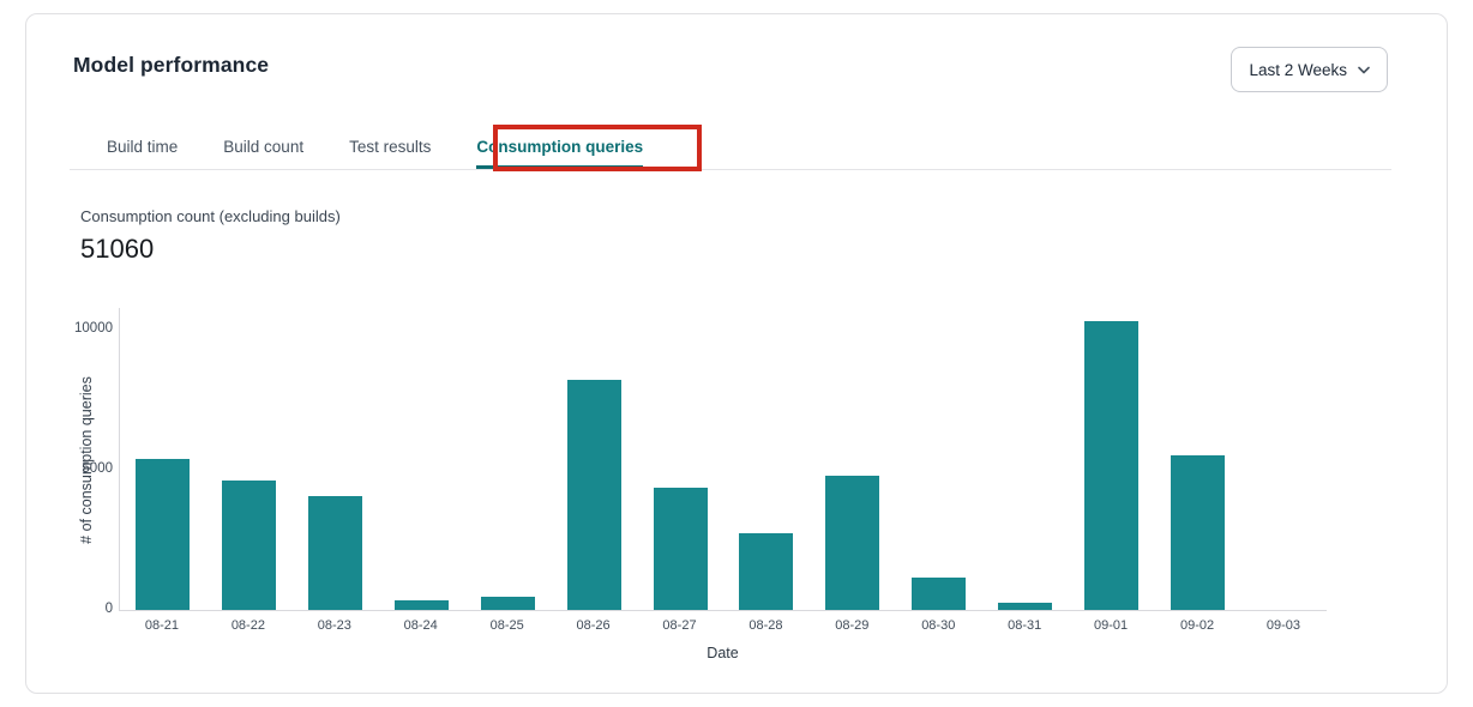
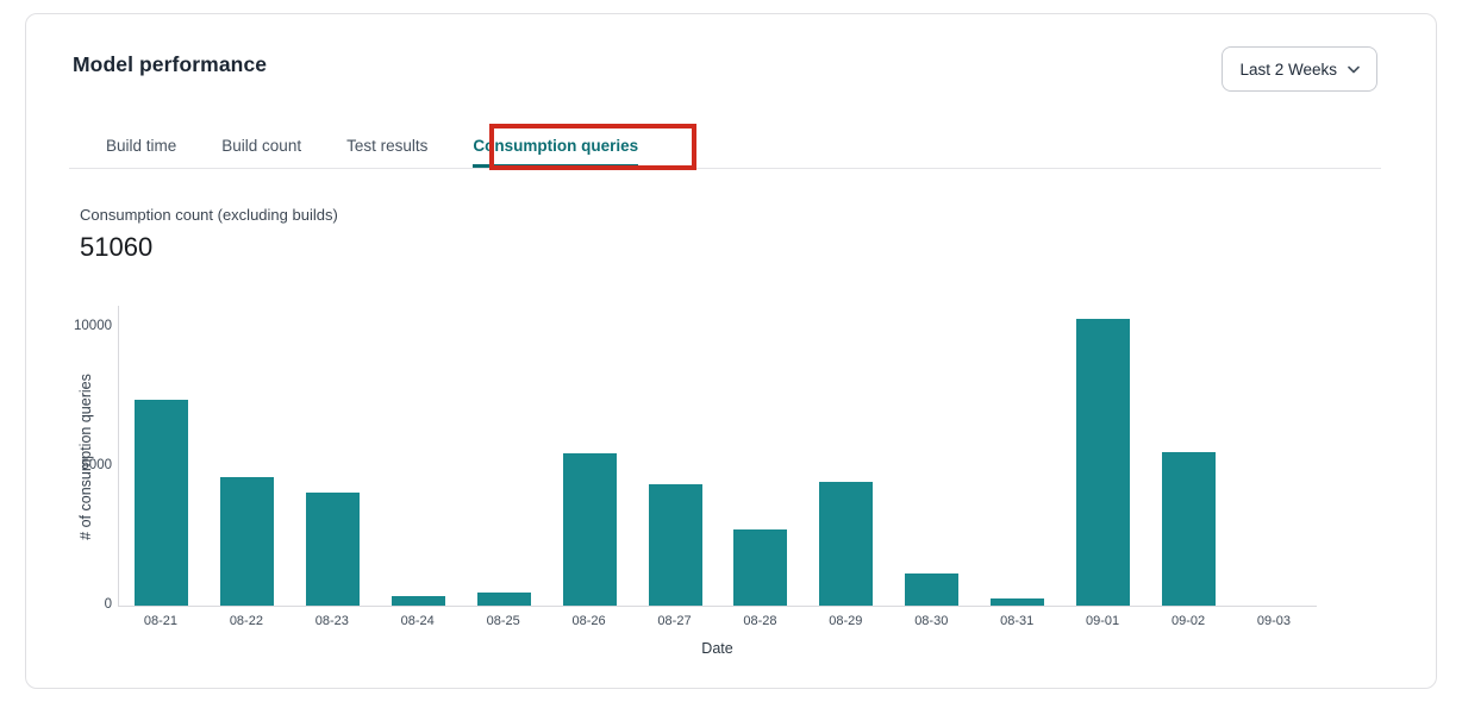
08-21: 5400 -> 7400
08-26: 8200 -> 5400
08-29: 4800 -> 4400
